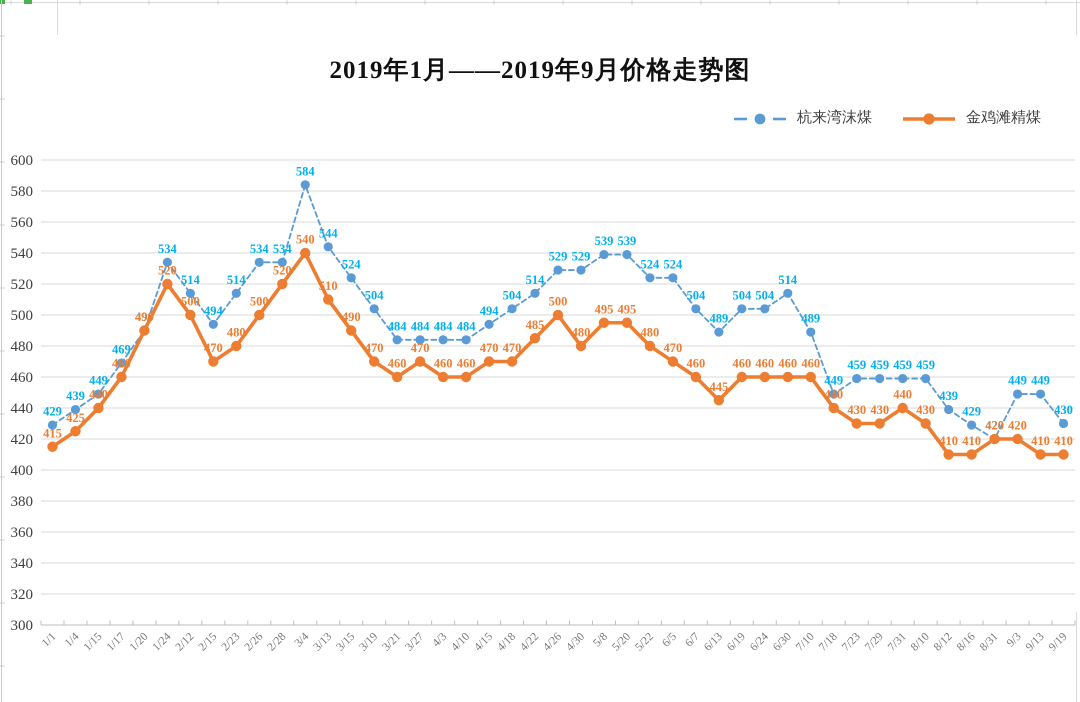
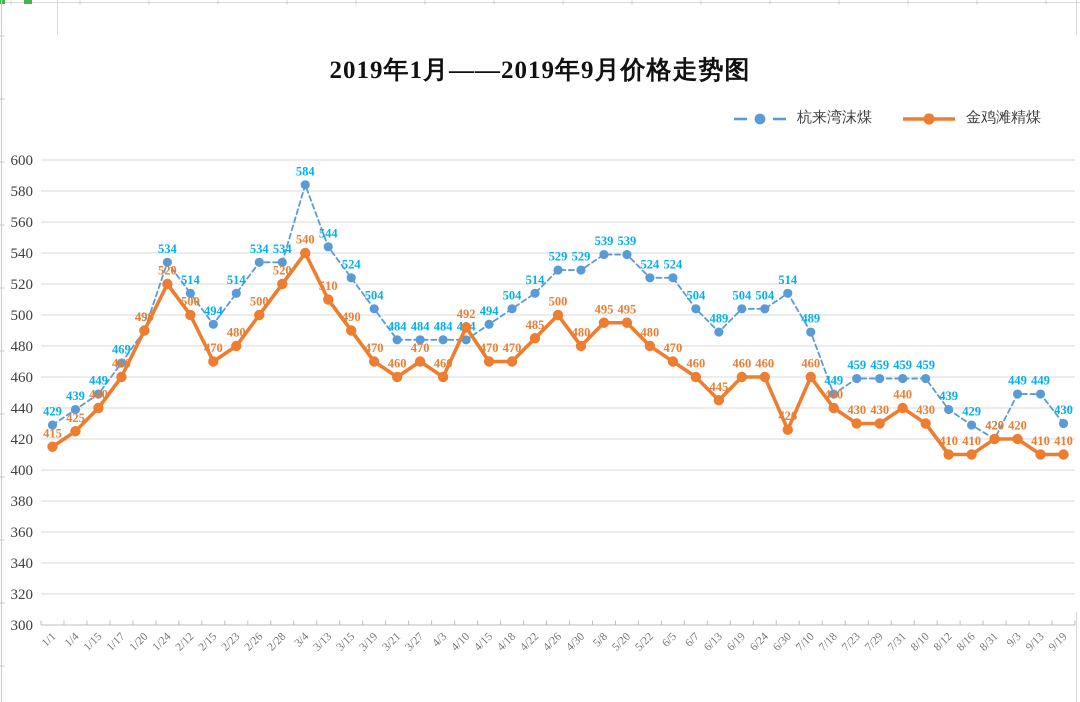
金鸡滩精煤/4/10: 460 -> 492
金鸡滩精煤/6/30: 460 -> 426
